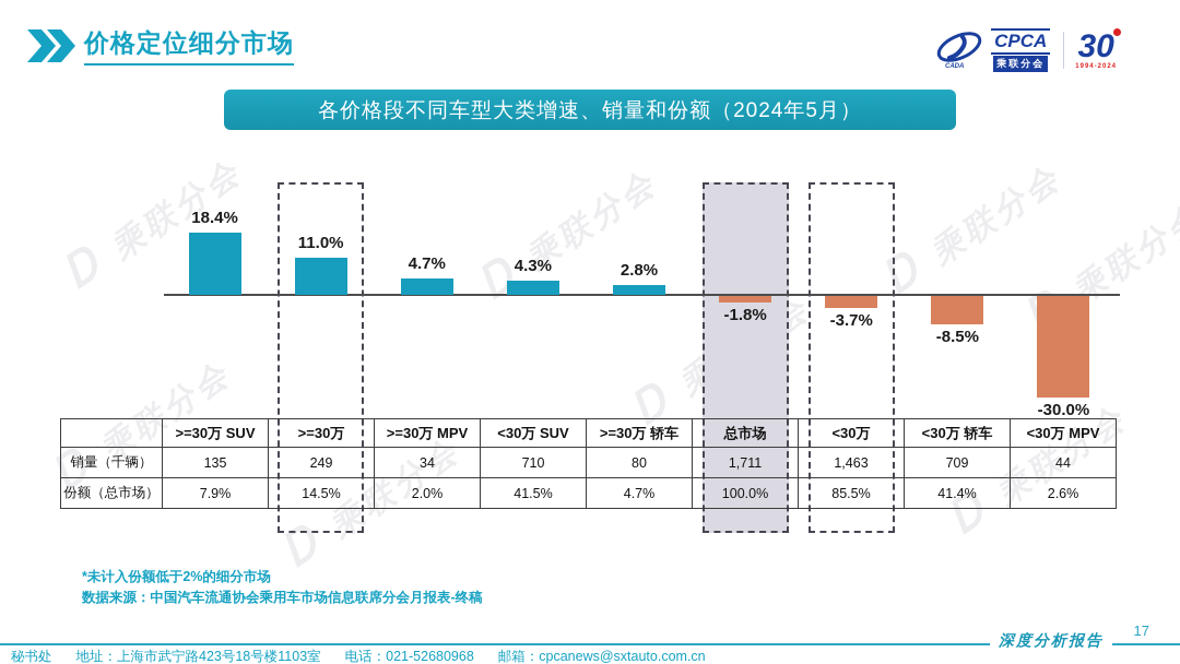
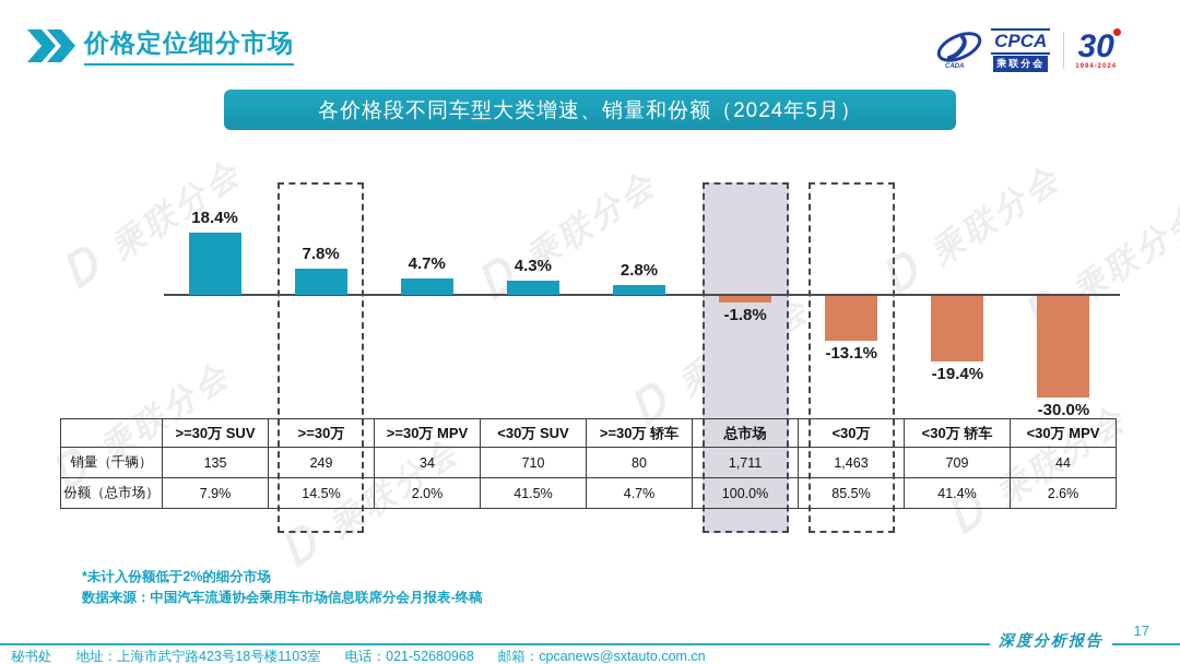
>=30万: 11.0% -> 7.8%
<30万: -3.7% -> -13.1%
<30万 轿车: -8.5% -> -19.4%
